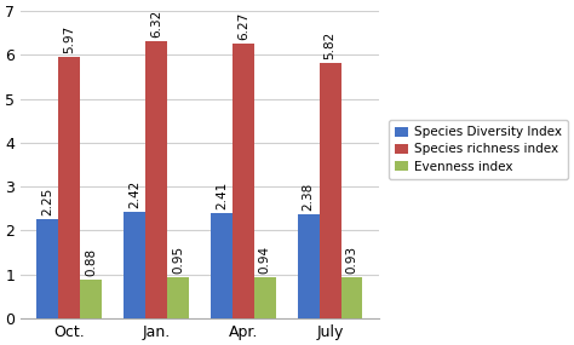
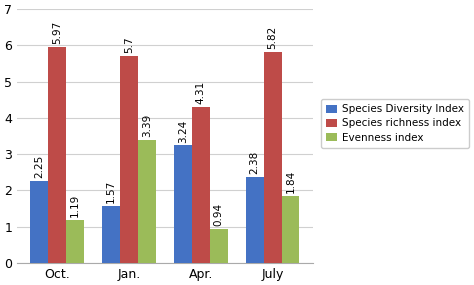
Evenness index/Oct.: 0.88 -> 1.19
Species Diversity Index/Jan.: 2.42 -> 1.57
Species richness index/Jan.: 6.32 -> 5.7
Evenness index/Jan.: 0.95 -> 3.39
Species Diversity Index/Apr.: 2.41 -> 3.24
Species richness index/Apr.: 6.27 -> 4.31
Evenness index/July: 0.93 -> 1.84
